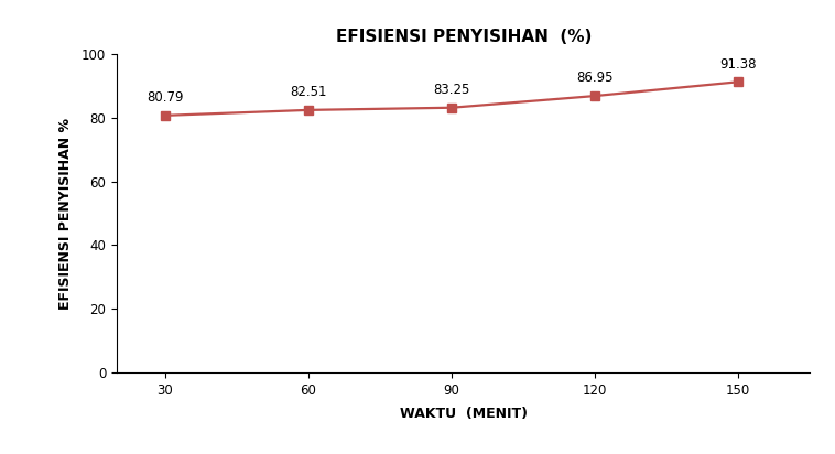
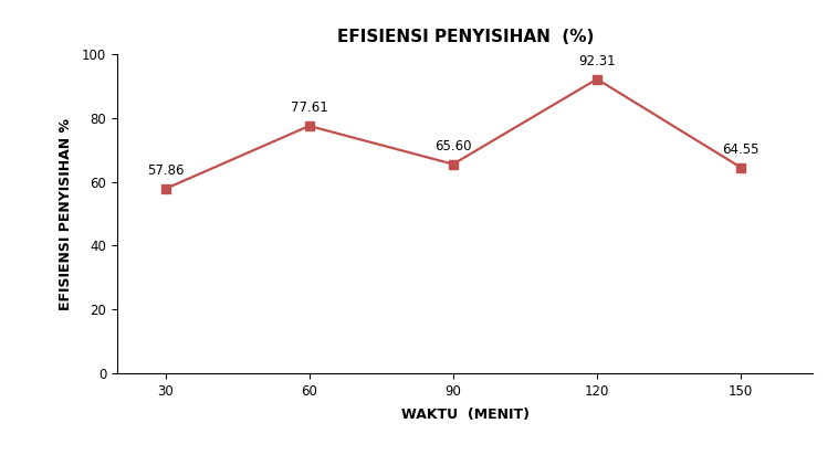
30: 80.79 -> 57.86
60: 82.51 -> 77.61
90: 83.25 -> 65.60
120: 86.95 -> 92.31
150: 91.38 -> 64.55
